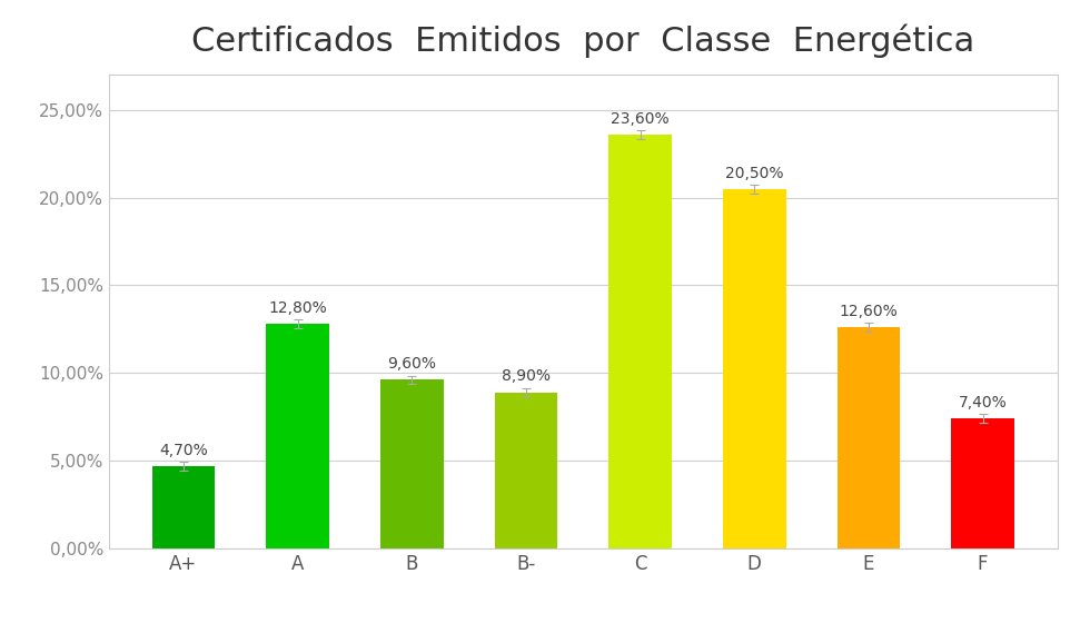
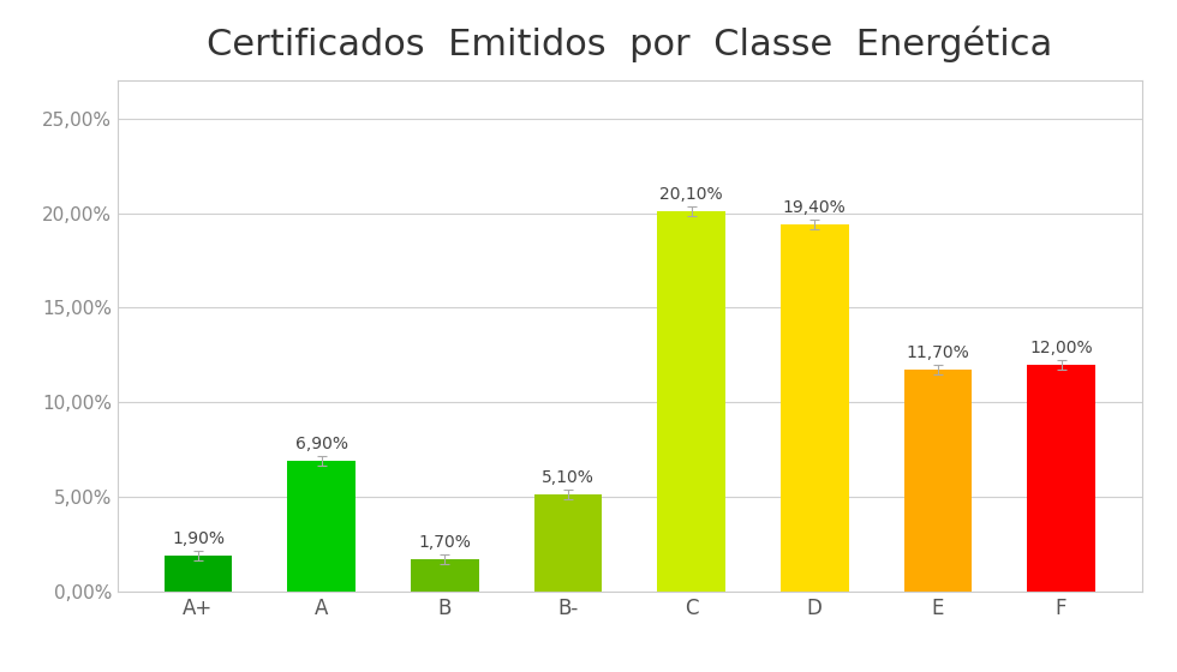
A+: 4,70% -> 1,90%
A: 12,80% -> 6,90%
B: 9,60% -> 1,70%
B-: 8,90% -> 5,10%
C: 23,60% -> 20,10%
D: 20,50% -> 19,40%
E: 12,60% -> 11,70%
F: 7,40% -> 12,00%
